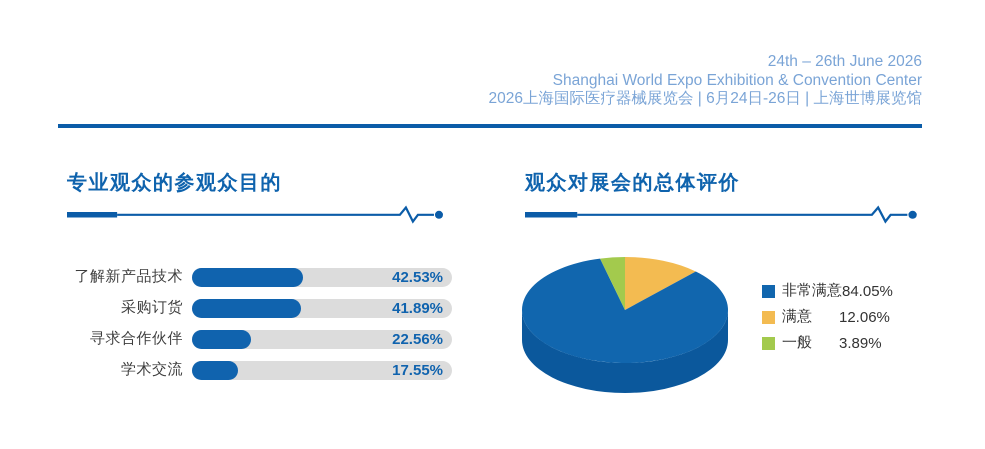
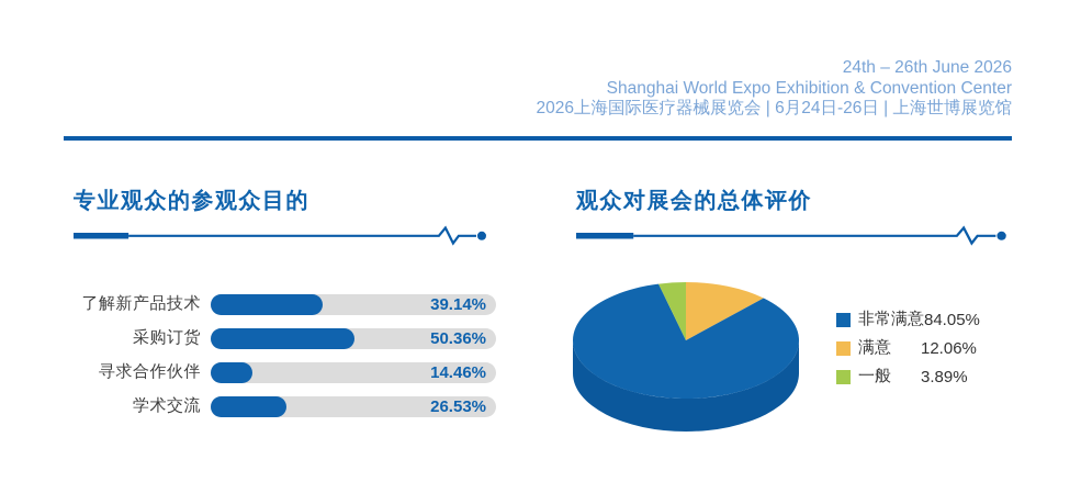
专业观众的参观众目的/了解新产品技术: 42.53% -> 39.14%
专业观众的参观众目的/采购订货: 41.89% -> 50.36%
专业观众的参观众目的/寻求合作伙伴: 22.56% -> 14.46%
专业观众的参观众目的/学术交流: 17.55% -> 26.53%
